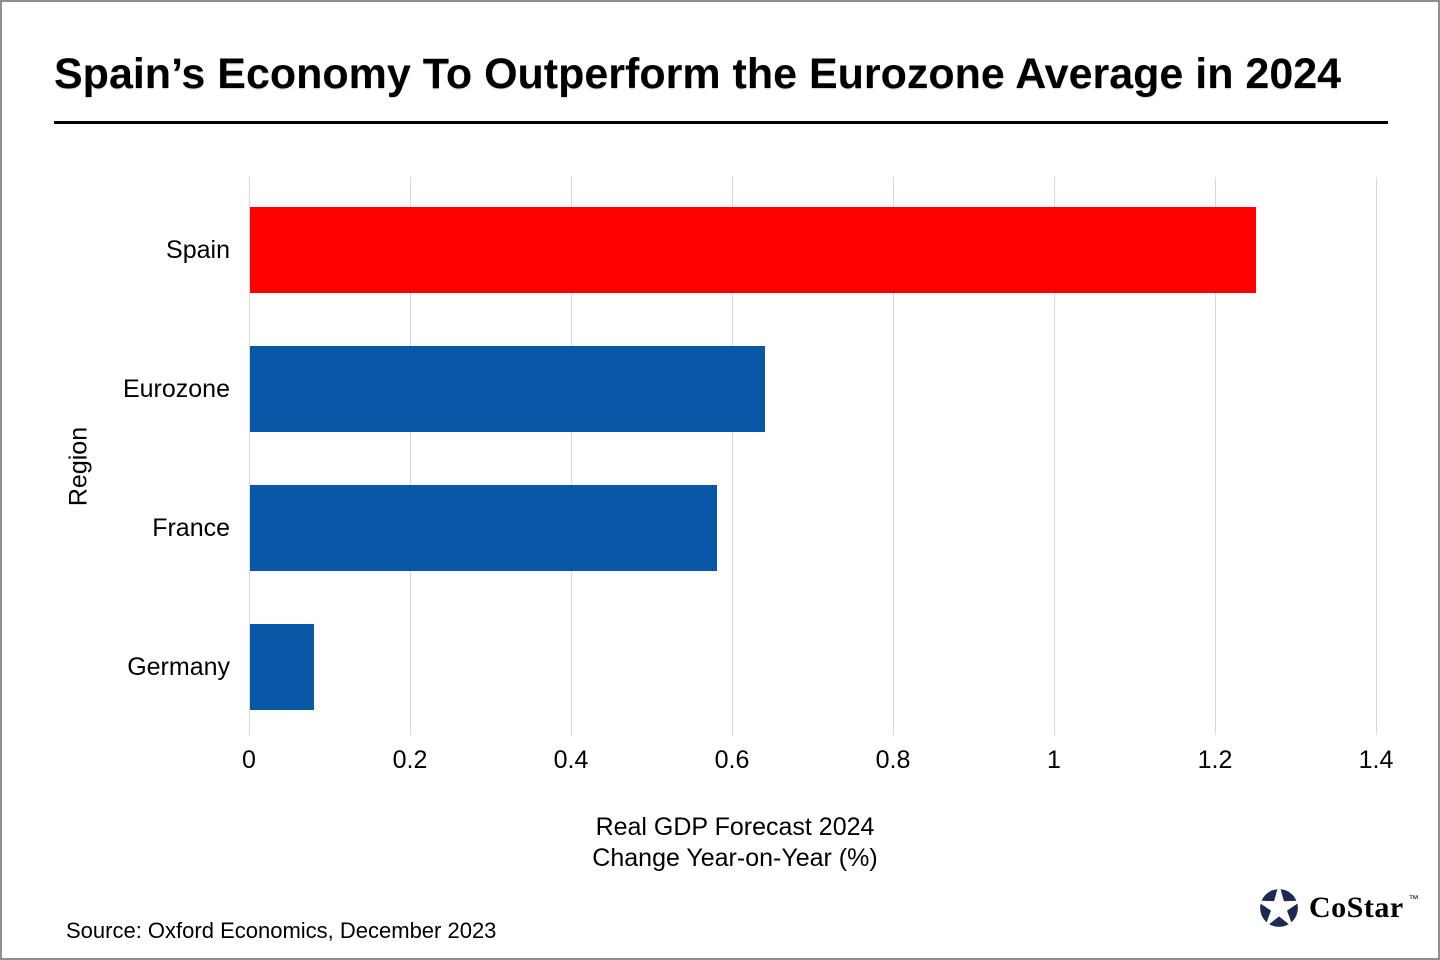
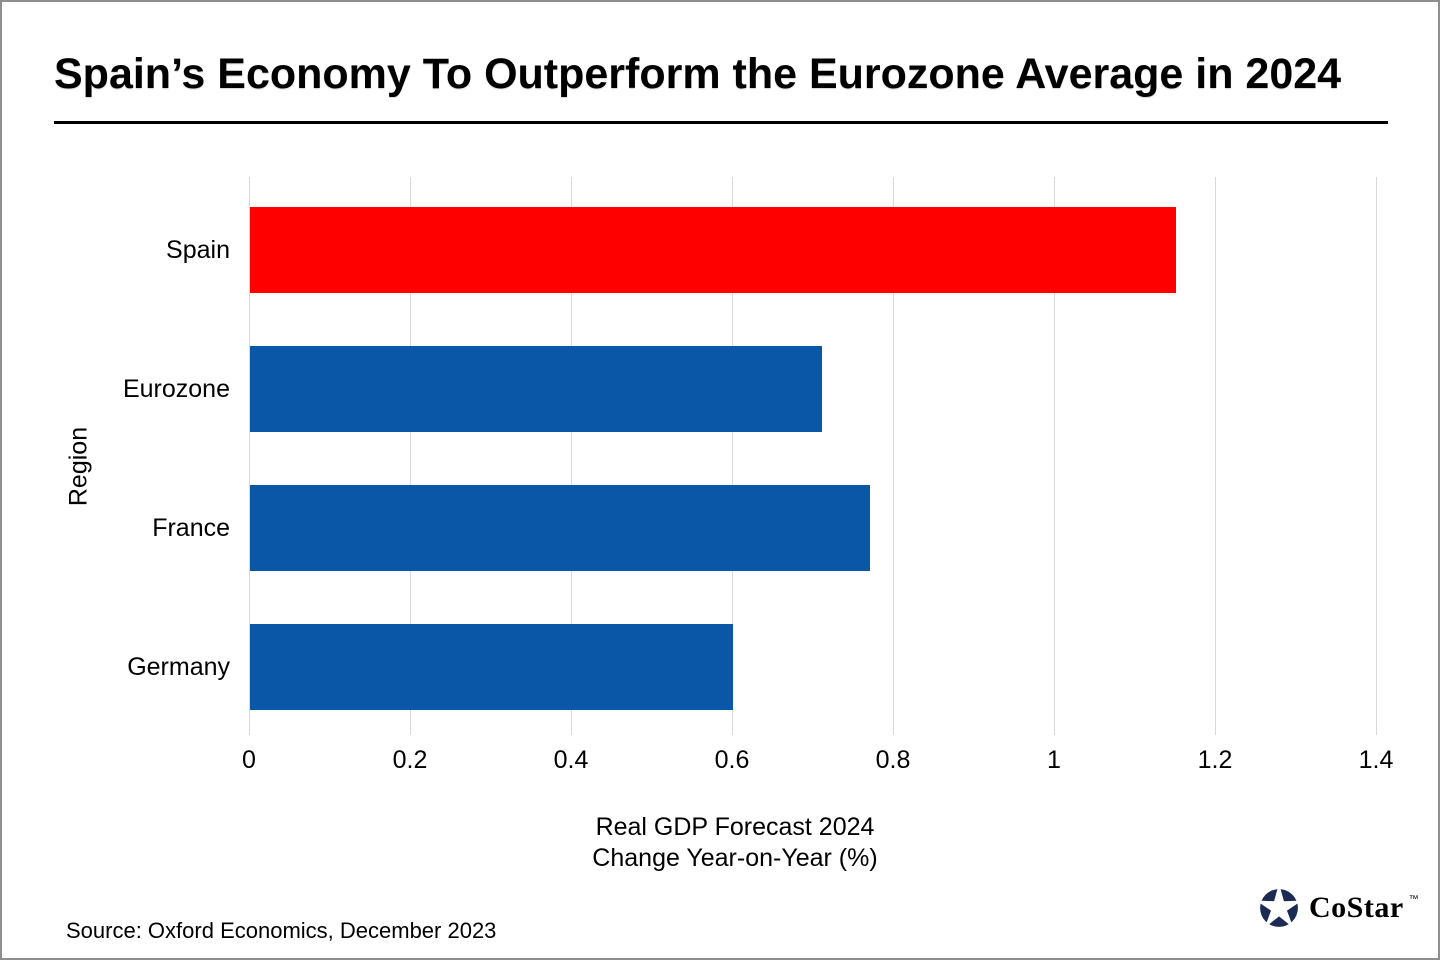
Spain: 1.25 -> 1.15
Eurozone: 0.64 -> 0.71
France: 0.58 -> 0.77
Germany: 0.08 -> 0.60
